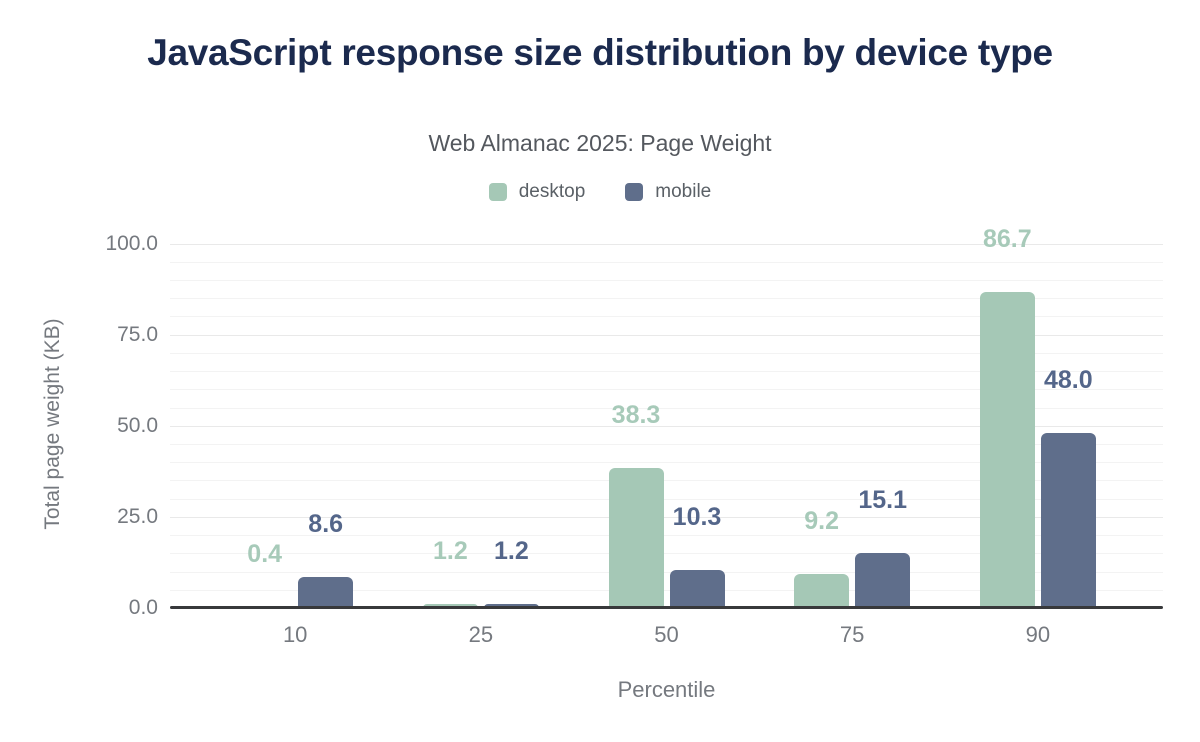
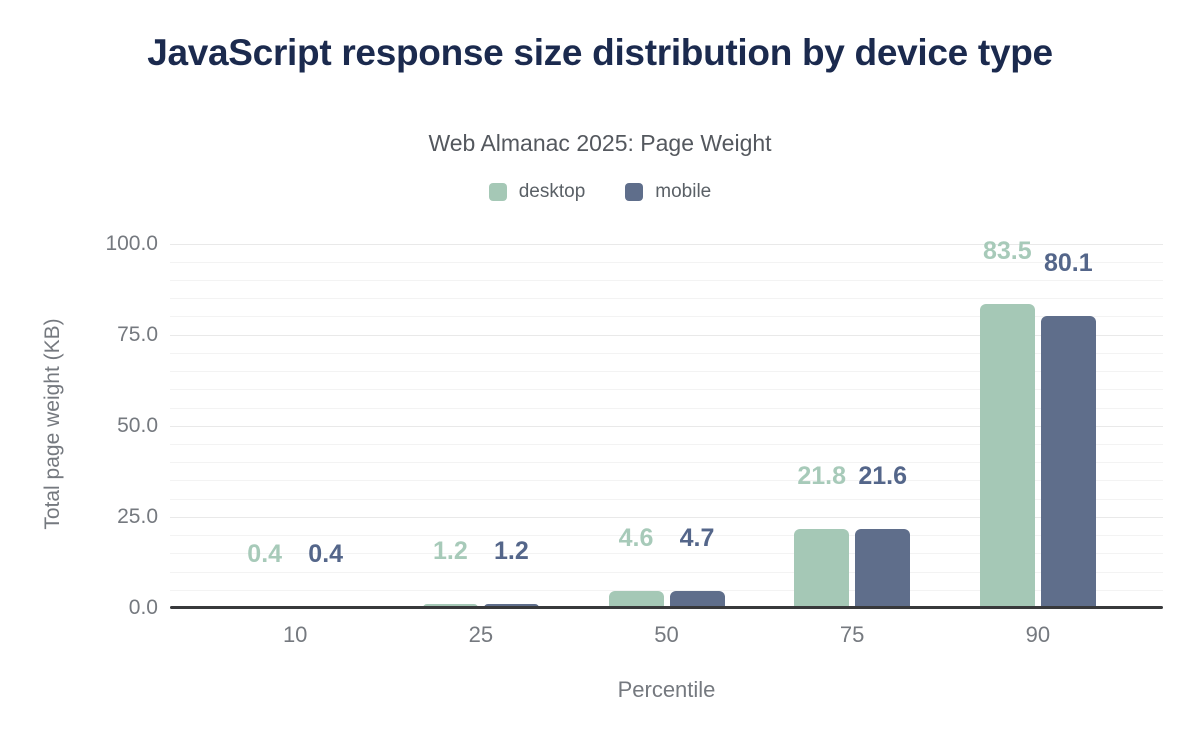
mobile/10: 8.6 -> 0.4
desktop/50: 38.3 -> 4.6
mobile/50: 10.3 -> 4.7
desktop/75: 9.2 -> 21.8
mobile/75: 15.1 -> 21.6
desktop/90: 86.7 -> 83.5
mobile/90: 48.0 -> 80.1
